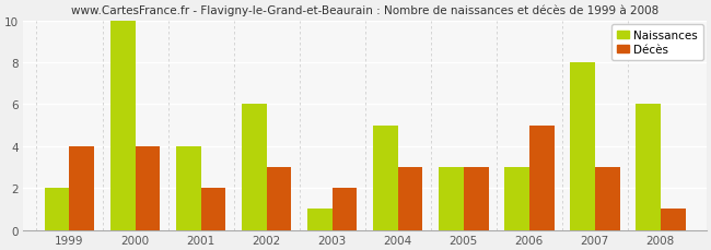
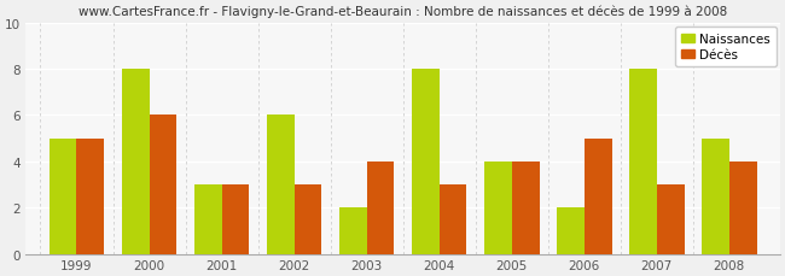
Naissances/1999: 2 -> 5
Décès/1999: 4 -> 5
Naissances/2000: 10 -> 8
Décès/2000: 4 -> 6
Naissances/2001: 4 -> 3
Décès/2001: 2 -> 3
Naissances/2003: 1 -> 2
Décès/2003: 2 -> 4
Naissances/2004: 5 -> 8
Naissances/2005: 3 -> 4
Décès/2005: 3 -> 4
Naissances/2006: 3 -> 2
Naissances/2008: 6 -> 5
Décès/2008: 1 -> 4
